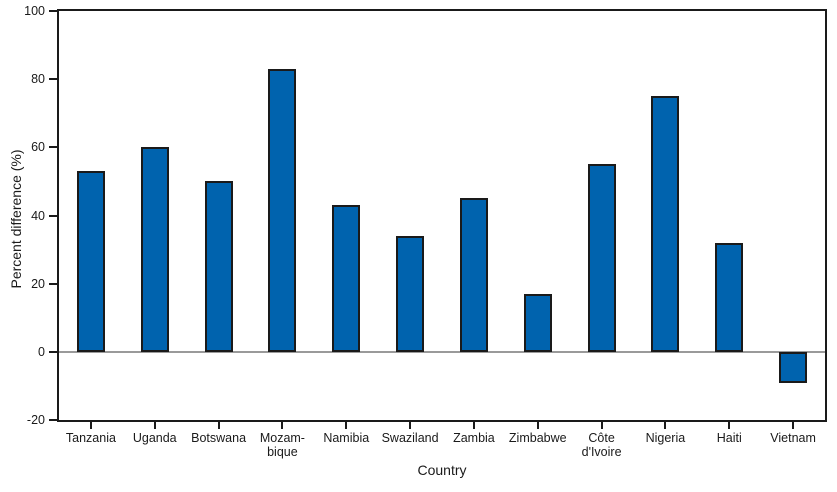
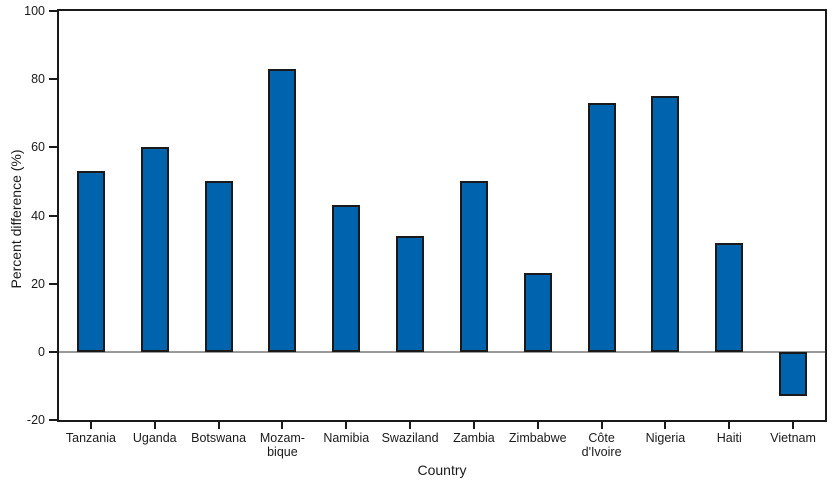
Zambia: 45 -> 50
Zimbabwe: 17 -> 23
Côte d'Ivoire: 55 -> 73
Vietnam: -9 -> -13
